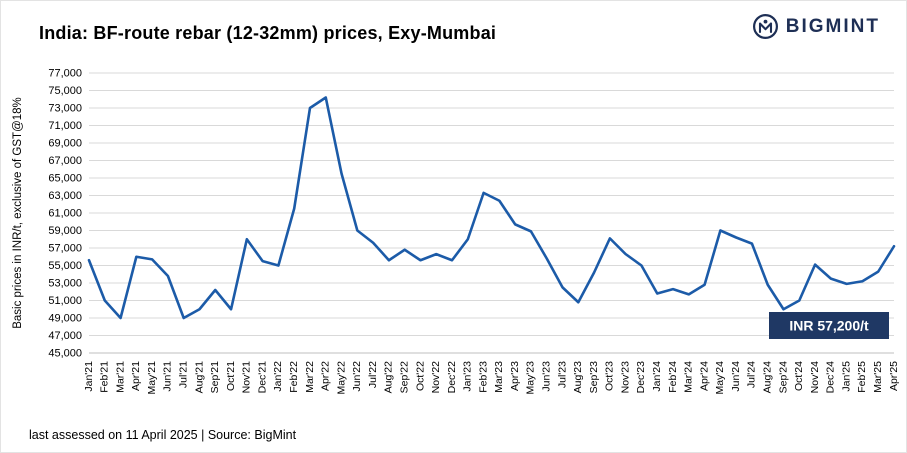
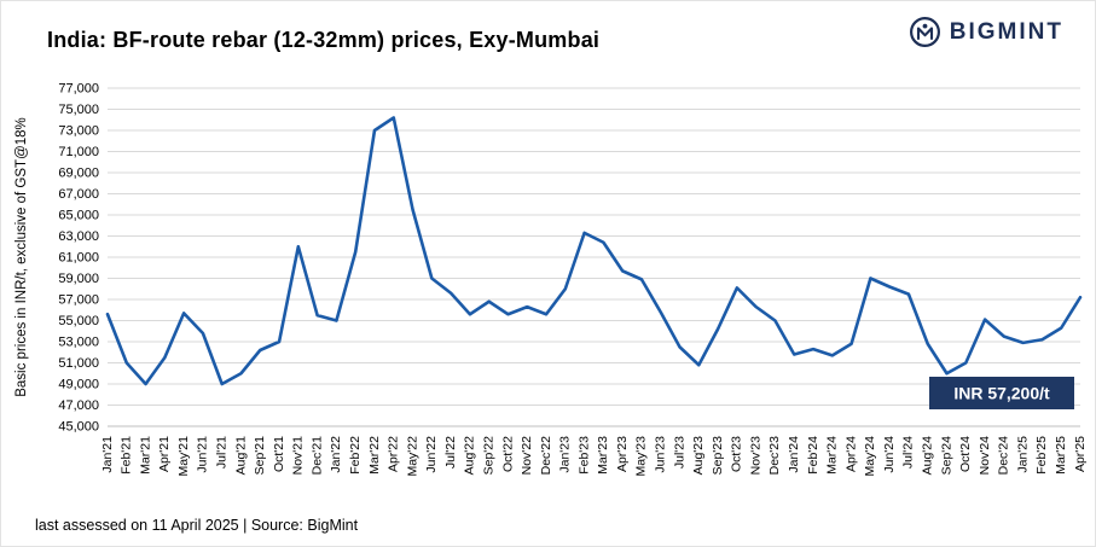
Apr'21: 56000 -> 52000
Oct'21: 50000 -> 53000
Nov'21: 58000 -> 62000
